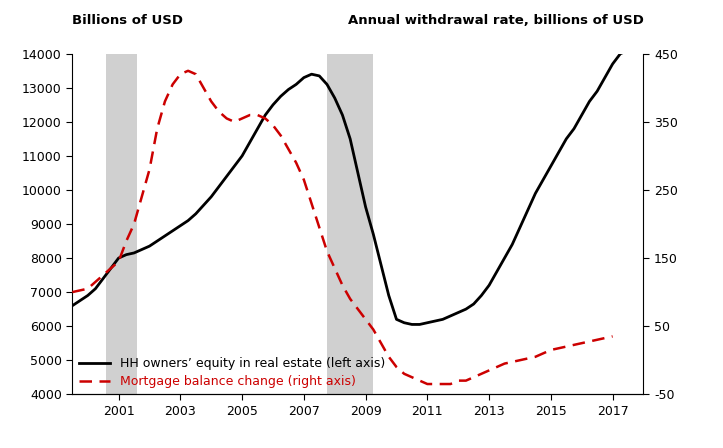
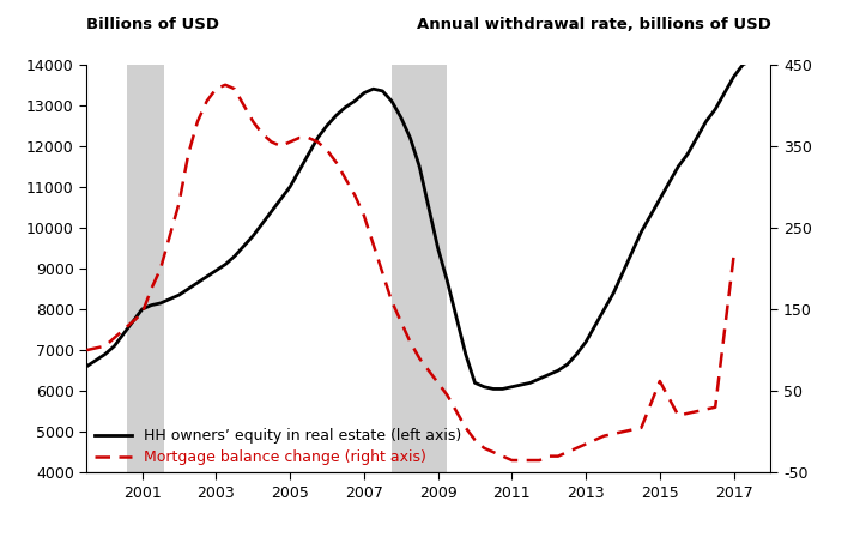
Mortgage balance change (right axis)/2015: 15 -> 62
Mortgage balance change (right axis)/2017: 35 -> 216
